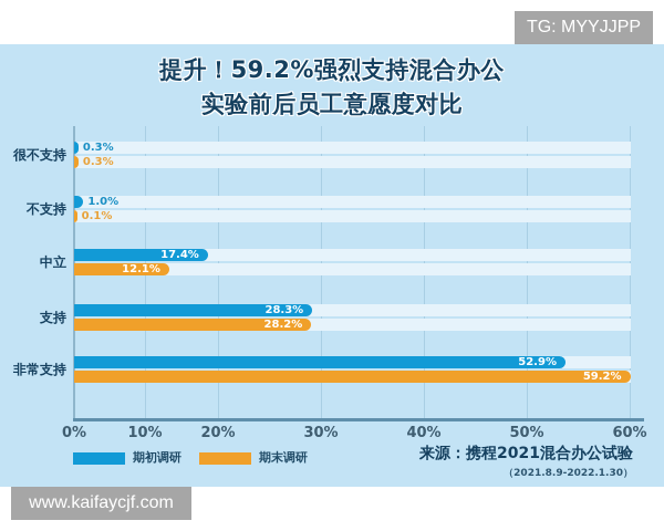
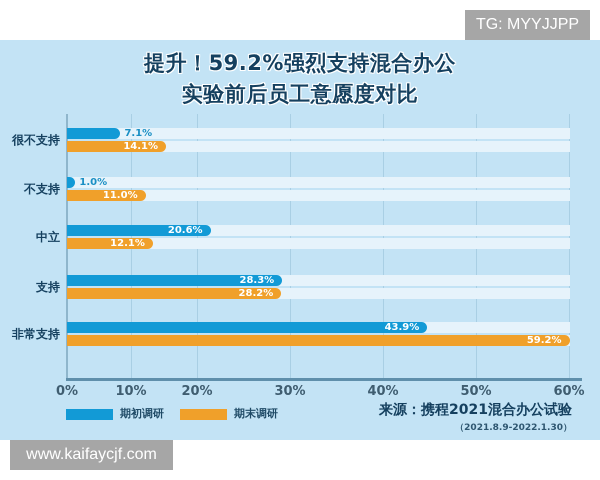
期初调研/很不支持: 0.3% -> 7.1%
期末调研/很不支持: 0.3% -> 14.1%
期末调研/不支持: 0.1% -> 11.0%
期初调研/中立: 17.4% -> 20.6%
期初调研/非常支持: 52.9% -> 43.9%
